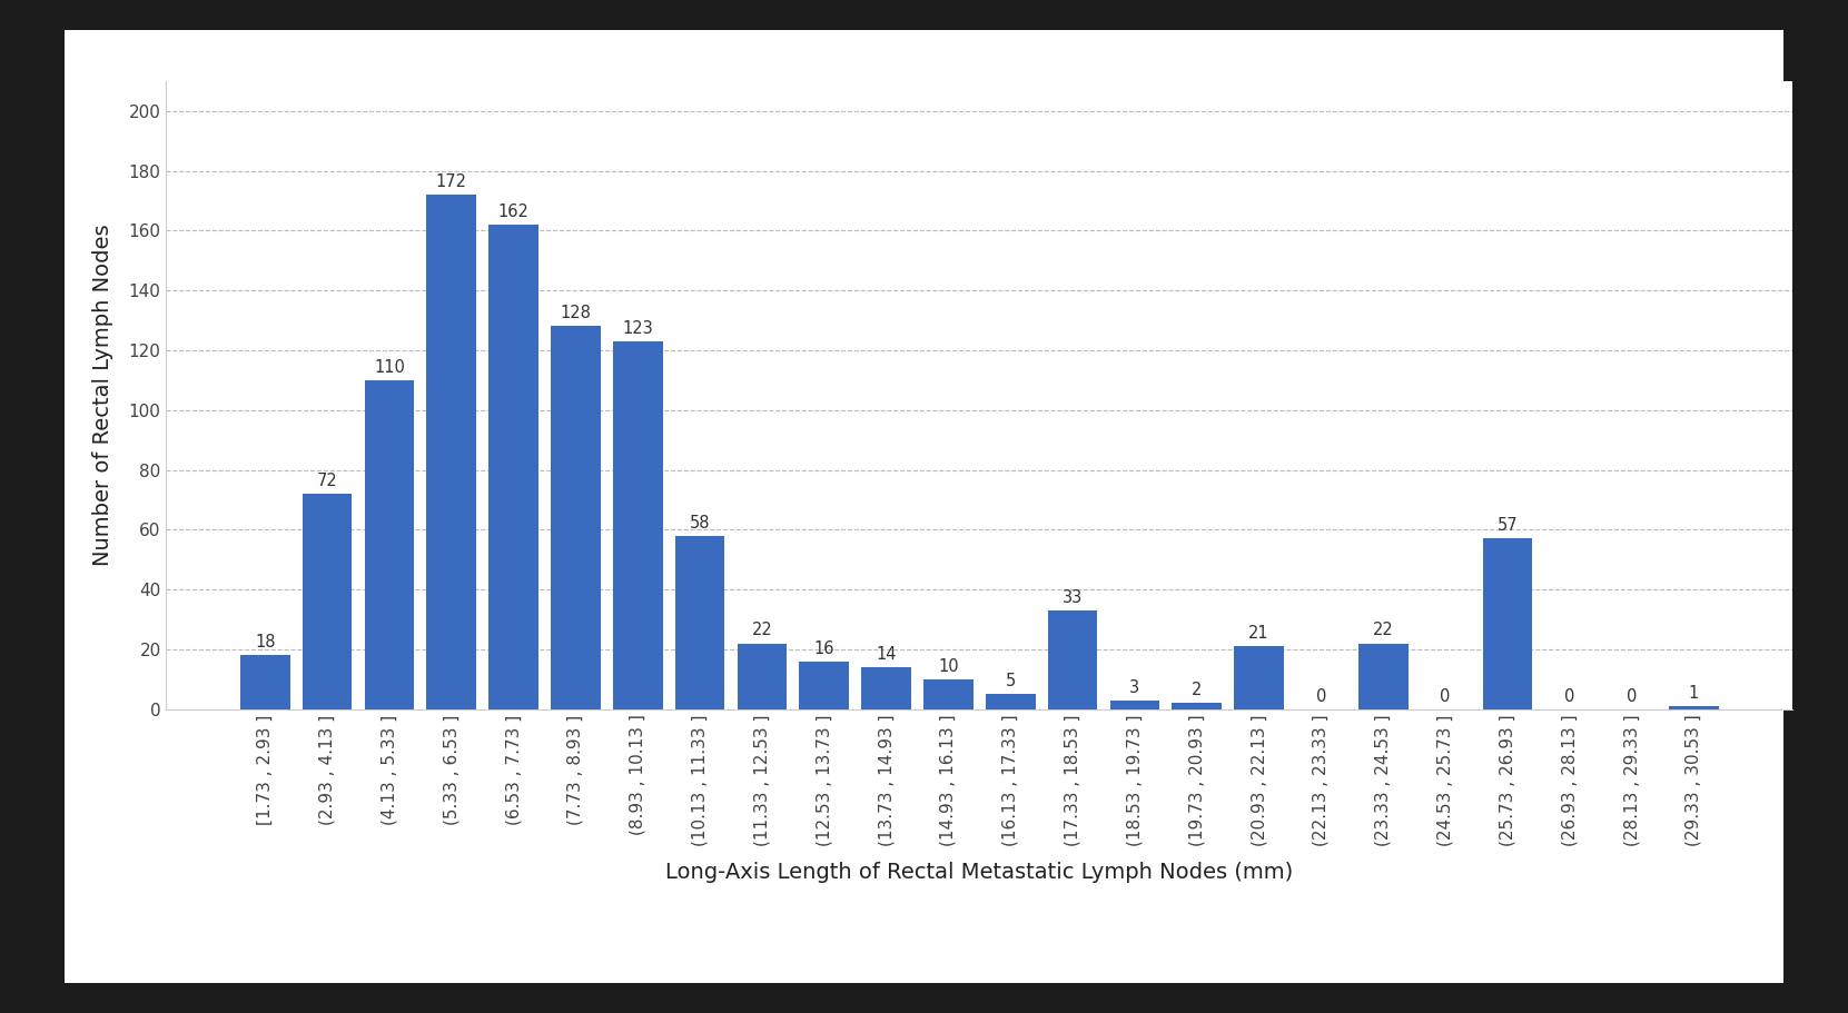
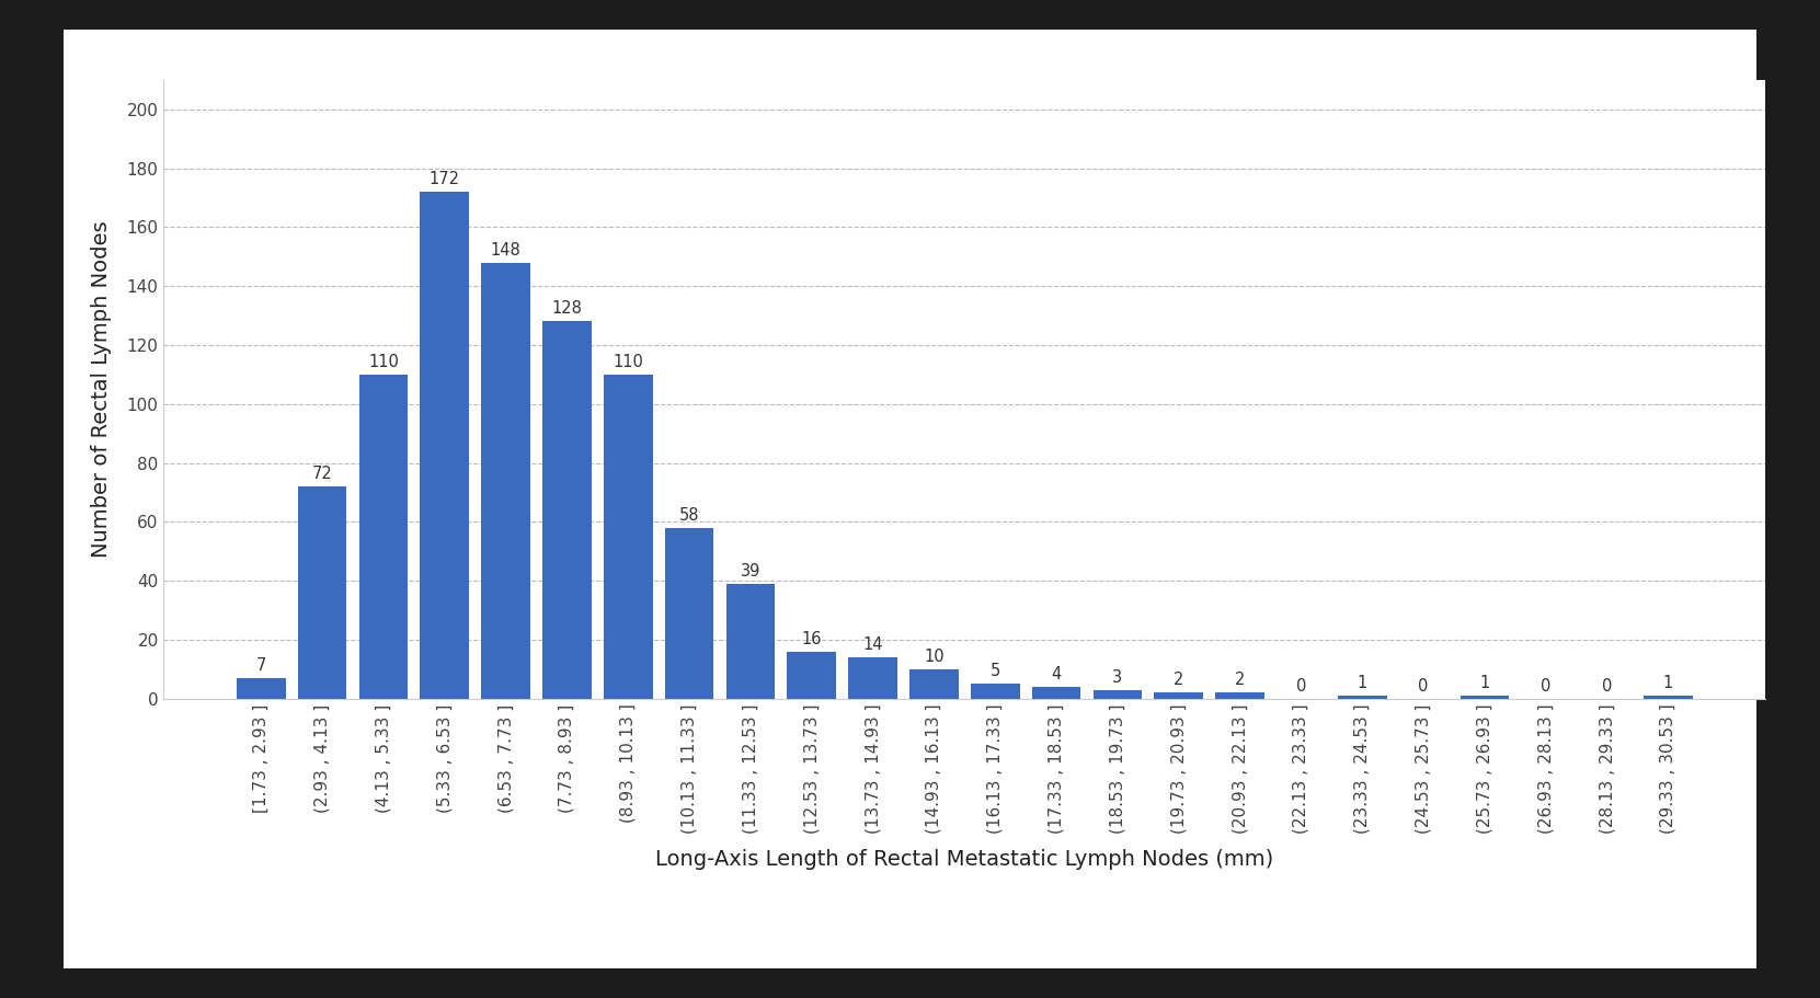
[1.73 , 2.93 ]: 18 -> 7
(6.53 , 7.73 ]: 162 -> 148
(8.93 , 10.13 ]: 123 -> 110
(11.33 , 12.53 ]: 22 -> 39
(17.33 , 18.53 ]: 33 -> 4
(20.93 , 22.13 ]: 21 -> 2
(23.33 , 24.53 ]: 22 -> 1
(25.73 , 26.93 ]: 57 -> 1
